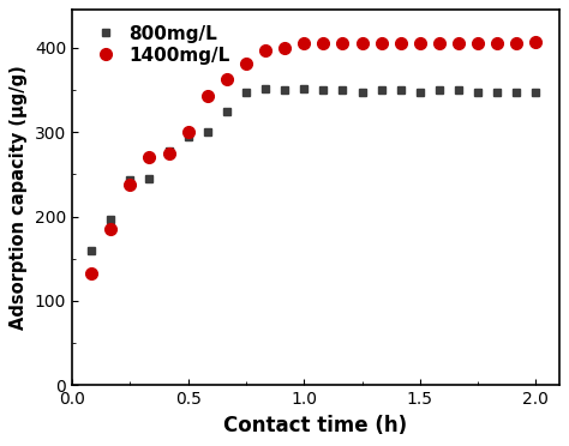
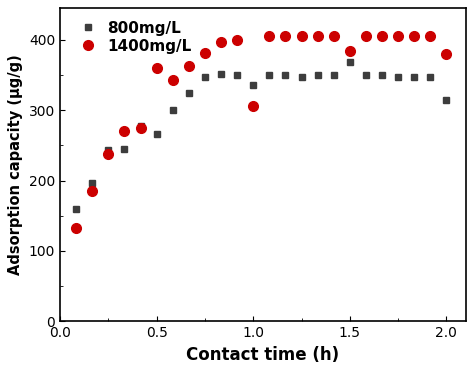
800mg/L/0.5: 295 -> 266
1400mg/L/0.5: 300 -> 360
800mg/L/1.0: 352 -> 336
1400mg/L/1.0: 405 -> 306
800mg/L/1.5: 348 -> 368
1400mg/L/1.5: 405 -> 384
800mg/L/2.0: 348 -> 314
1400mg/L/2.0: 407 -> 380
